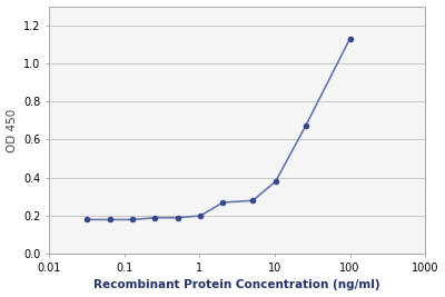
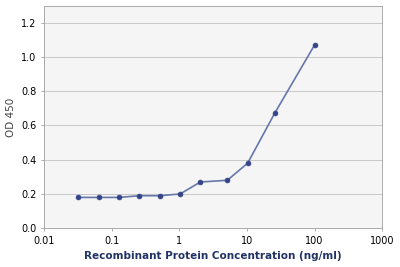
100: 1.13 -> 1.07
